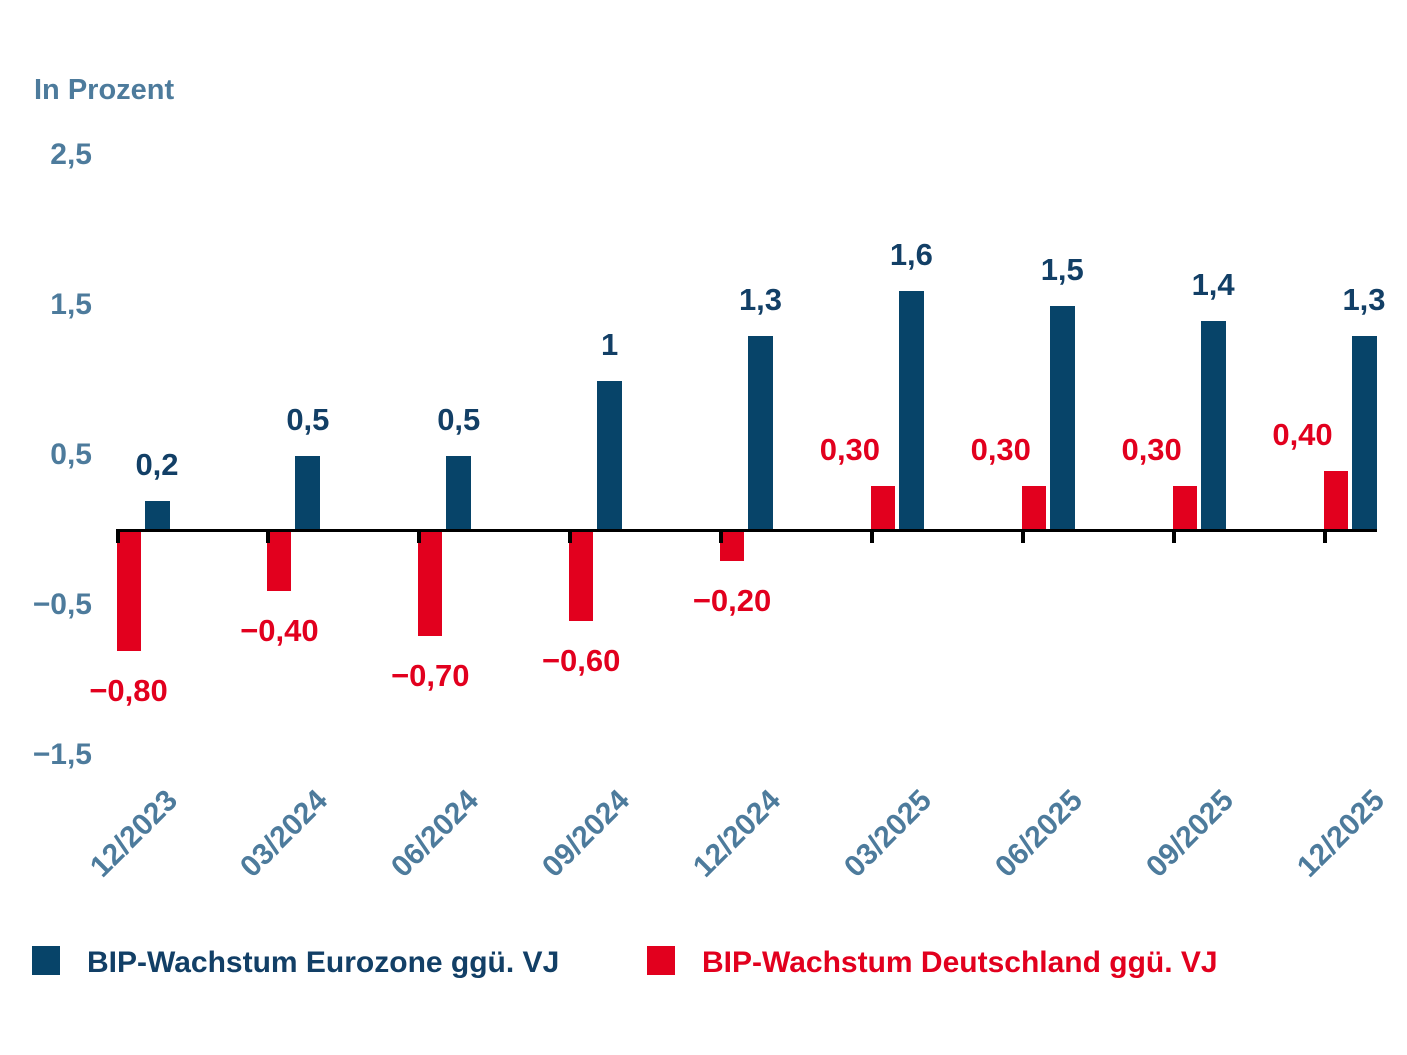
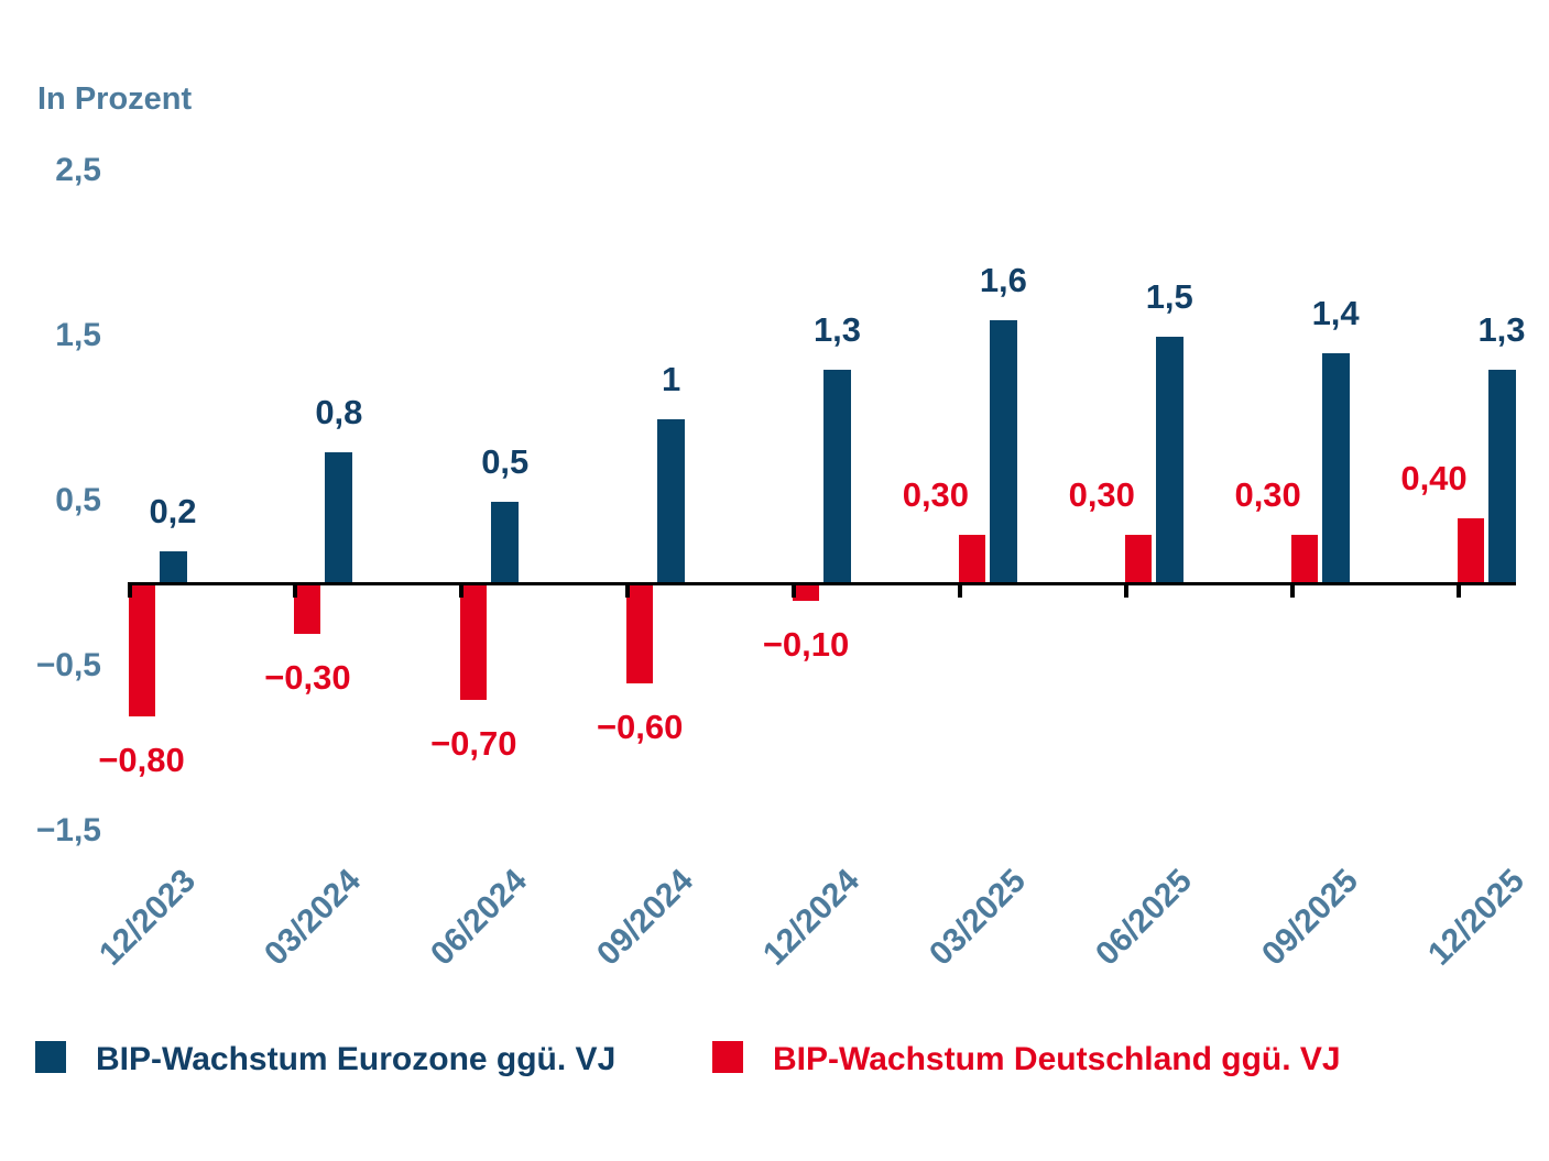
BIP-Wachstum Eurozone ggü. VJ/03/2024: 0,5 -> 0,8
BIP-Wachstum Deutschland ggü. VJ/03/2024: −0,40 -> −0,30
BIP-Wachstum Deutschland ggü. VJ/12/2024: −0,20 -> −0,10
